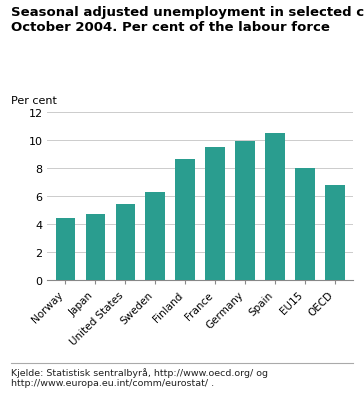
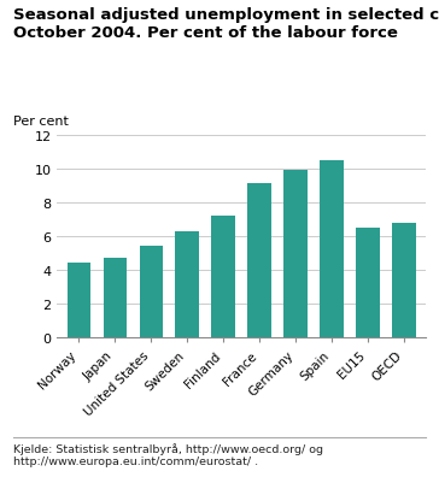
Finland: 8.7 -> 7.2
France: 9.5 -> 9.1
EU15: 8.0 -> 6.5
